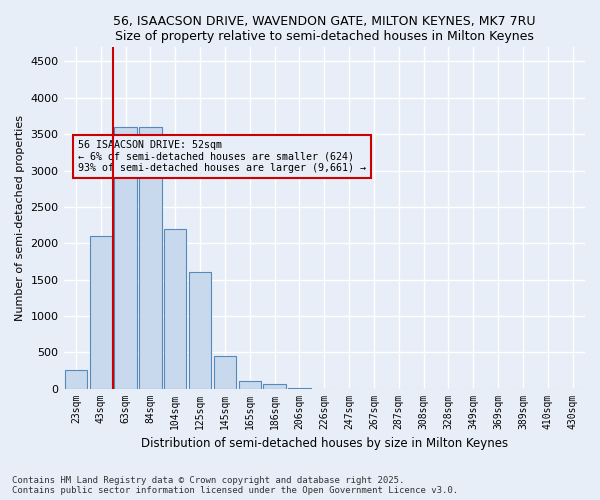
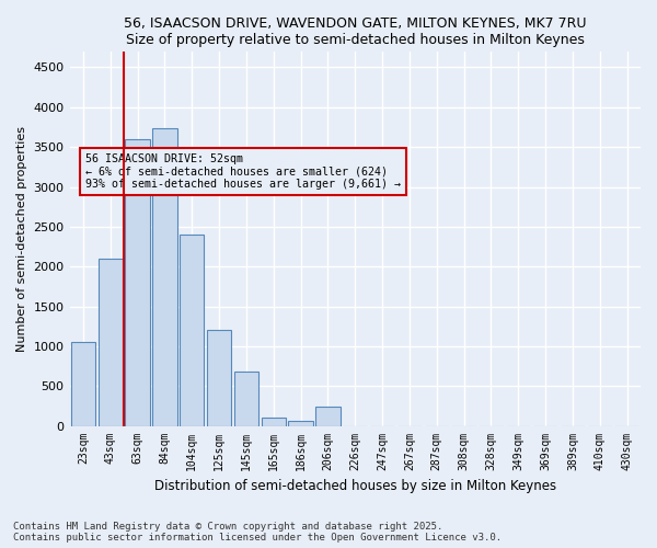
23sqm: 250 -> 1060
84sqm: 3600 -> 3740
104sqm: 2200 -> 2400
125sqm: 1600 -> 1200
145sqm: 450 -> 680
206sqm: 0 -> 240
